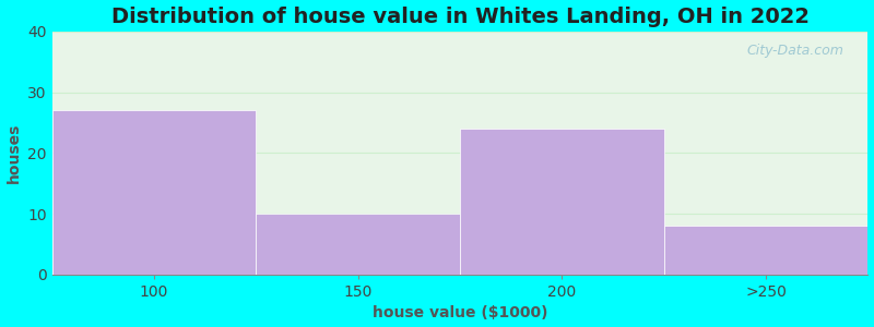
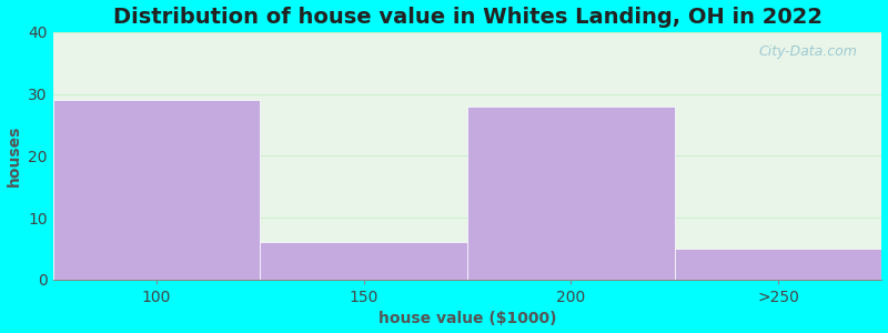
100: 27 -> 29
150: 10 -> 6
200: 24 -> 28
>250: 8 -> 5
